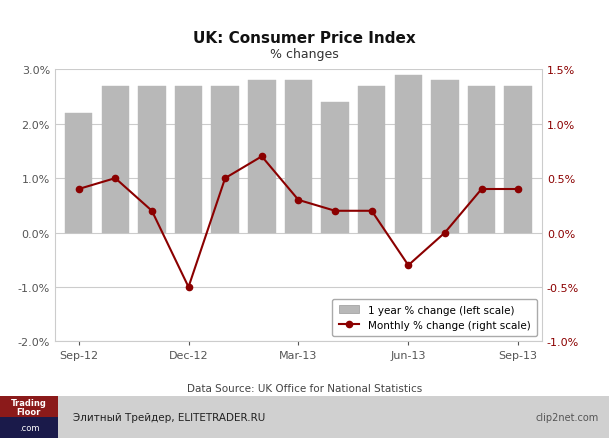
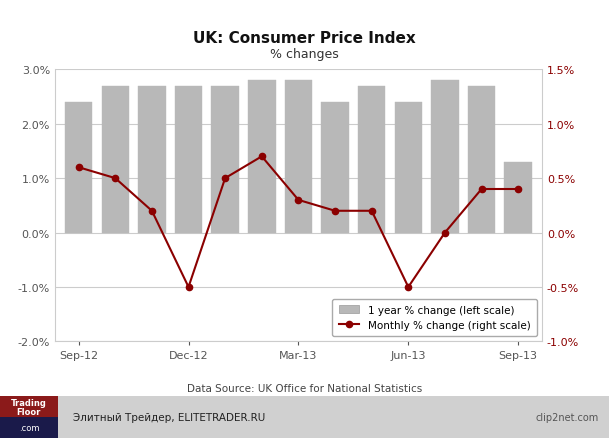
1 year % change (left scale)/Sep-12: 2.2% -> 2.4%
Monthly % change (right scale)/Sep-12: 0.4% -> 0.6%
1 year % change (left scale)/Jun-13: 2.9% -> 2.4%
Monthly % change (right scale)/Jun-13: -0.3% -> -0.5%
1 year % change (left scale)/Sep-13: 2.7% -> 1.3%
